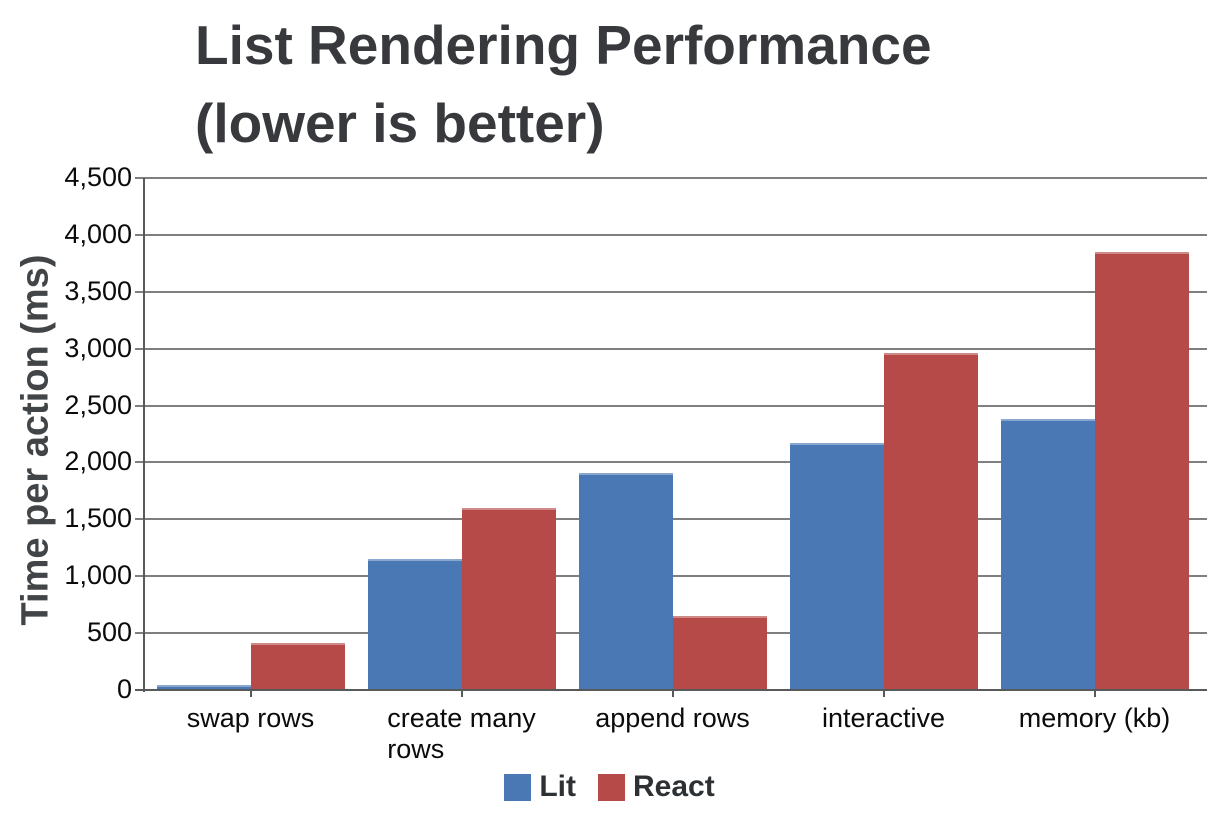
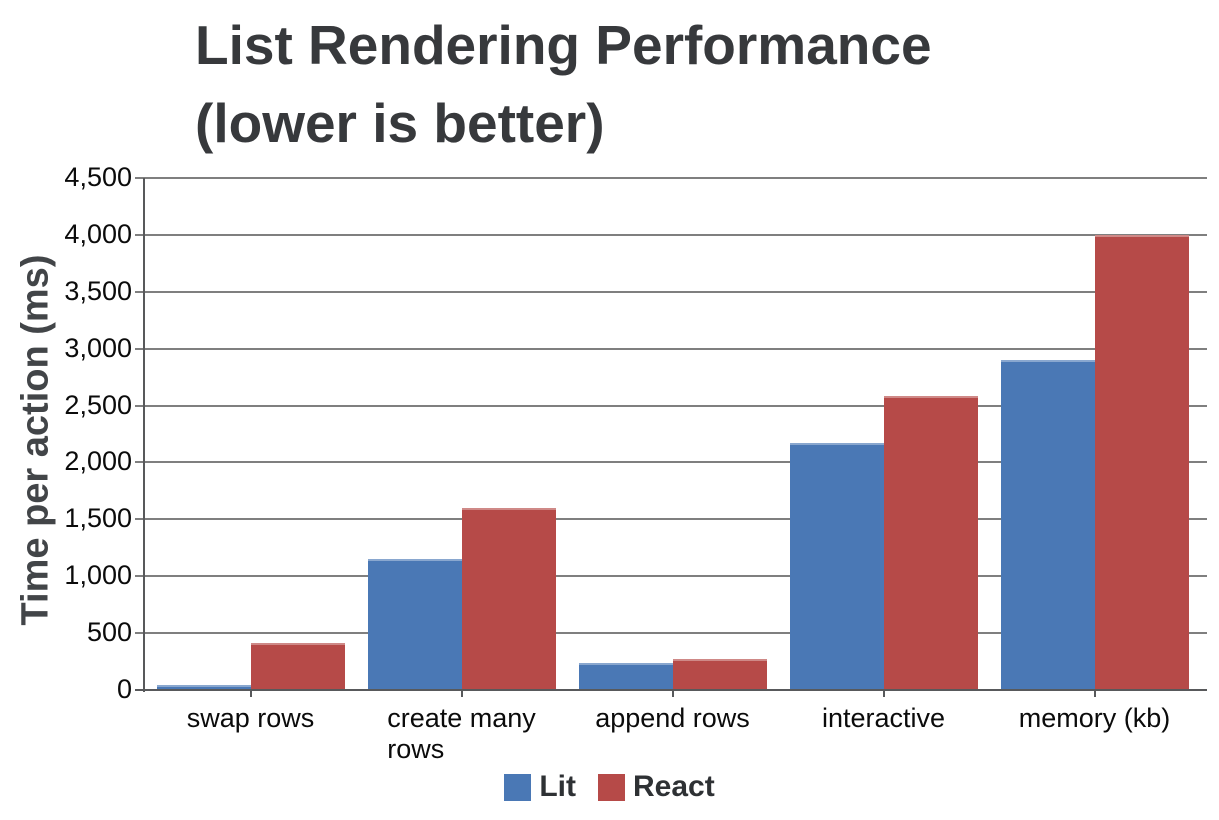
Lit/append rows: 1910 -> 240
React/append rows: 650 -> 280
React/interactive: 2960 -> 2580
Lit/memory (kb): 2380 -> 2900
React/memory (kb): 3850 -> 4000
